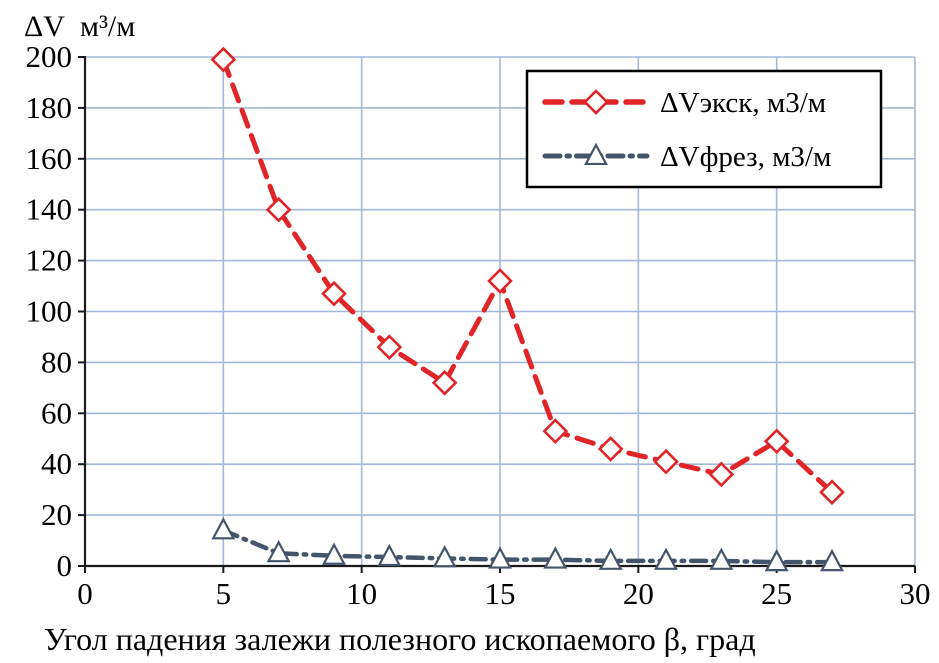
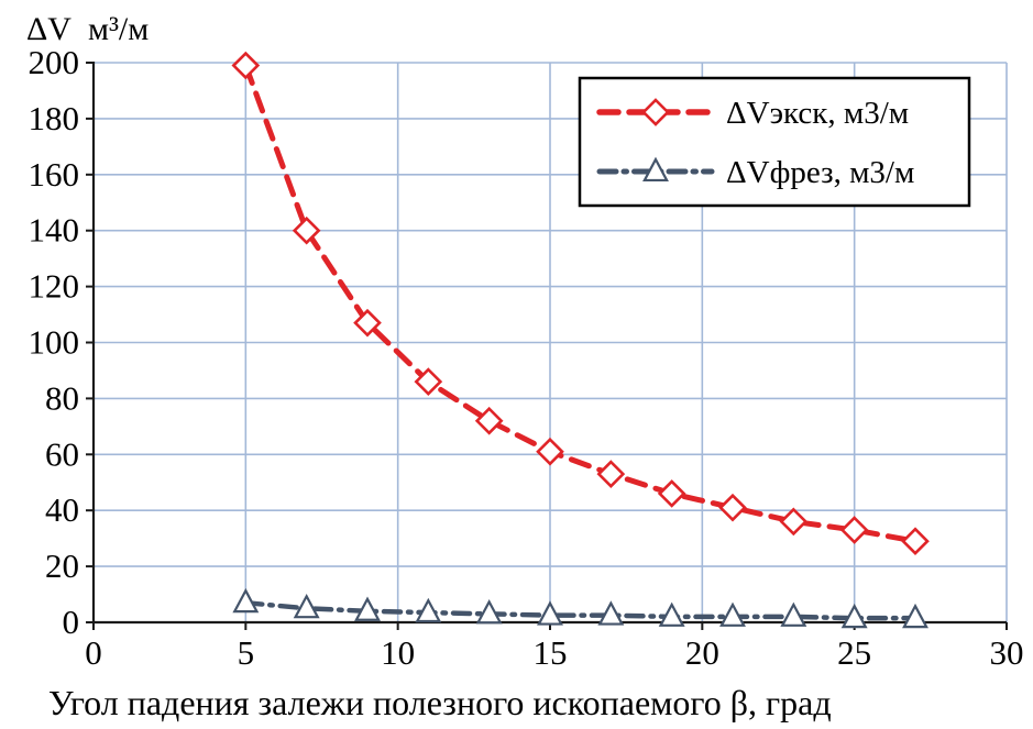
ΔVфрез, м3/м/5: 14 -> 7
ΔVэкск, м3/м/15: 112 -> 61
ΔVэкск, м3/м/25: 49 -> 33
